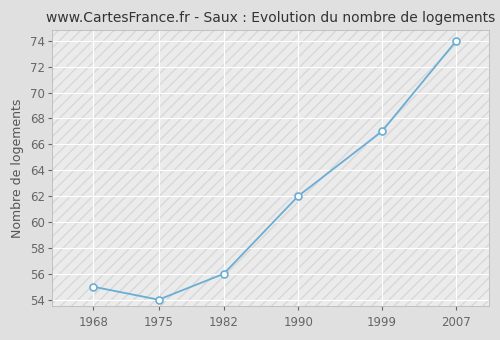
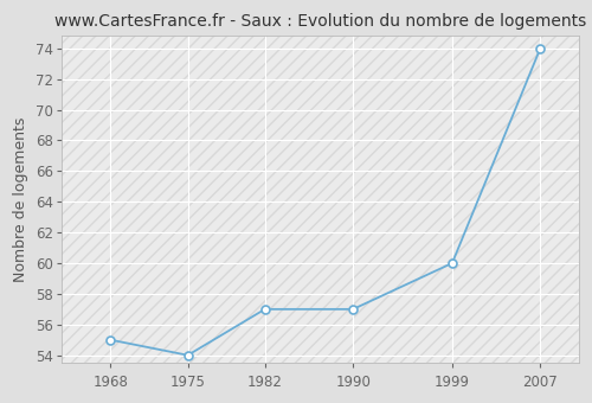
1982: 56 -> 57
1990: 62 -> 57
1999: 67 -> 60
